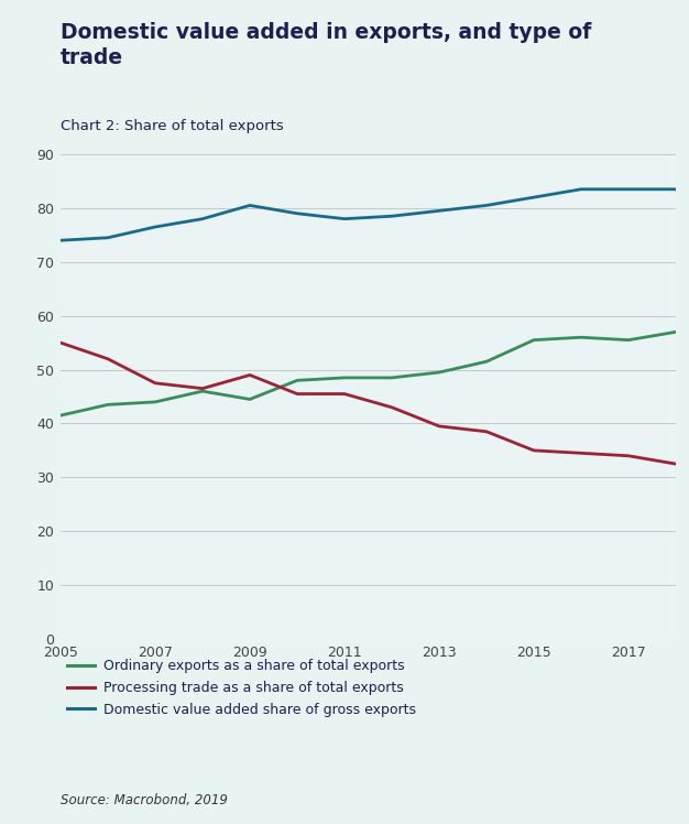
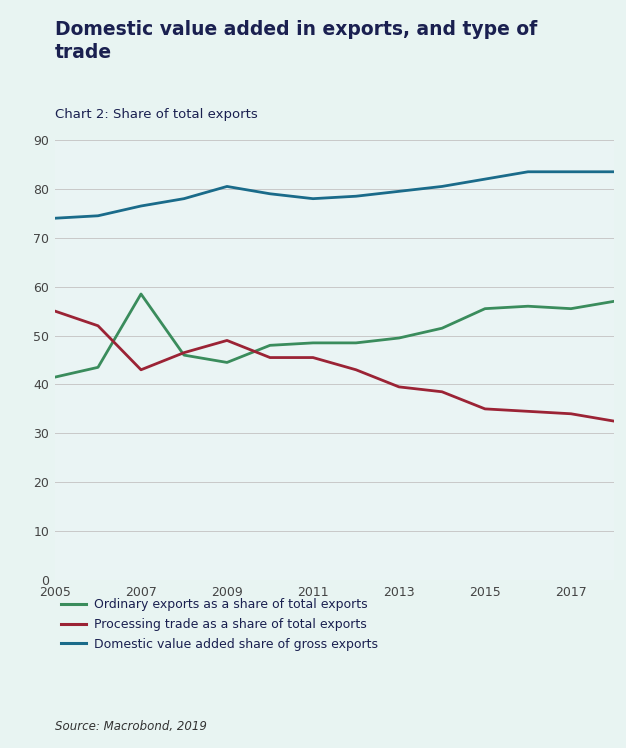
Ordinary exports as a share of total exports/2007: 44.0 -> 58.5
Processing trade as a share of total exports/2007: 47.5 -> 43.0
